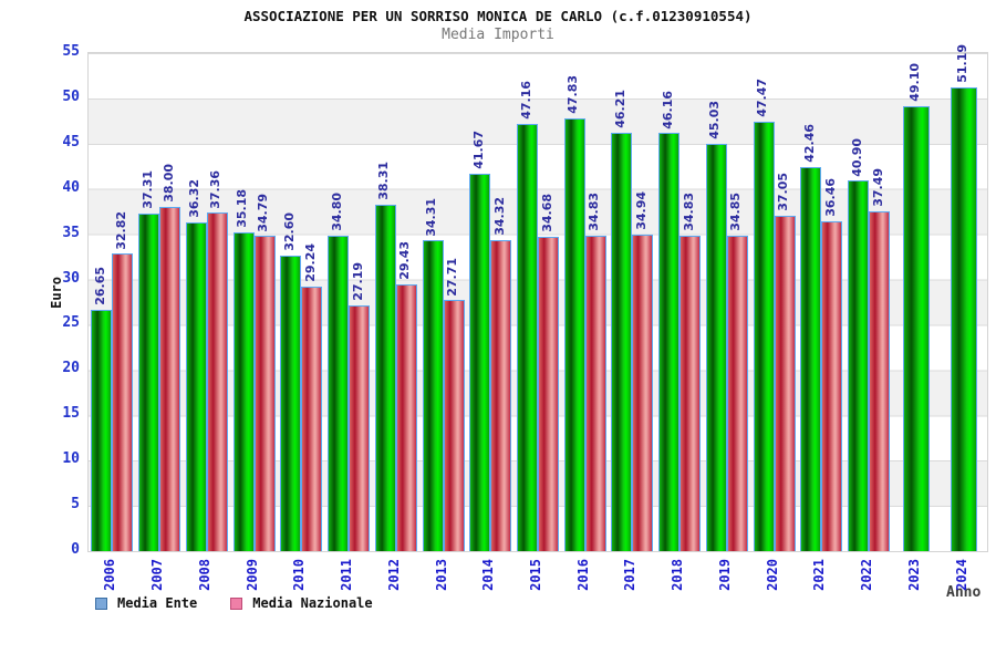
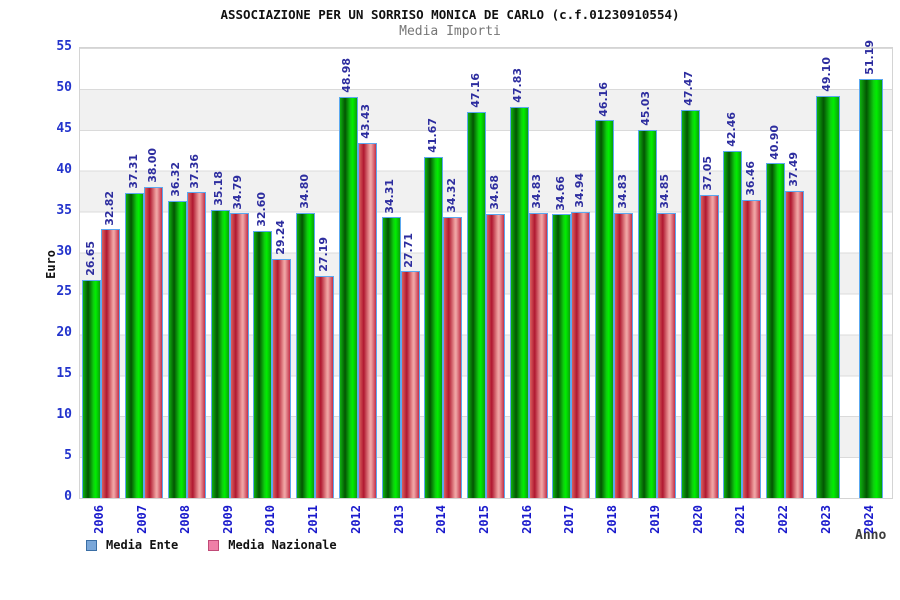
Media Ente/2012: 38.31 -> 48.98
Media Nazionale/2012: 29.43 -> 43.43
Media Ente/2017: 46.21 -> 34.66
